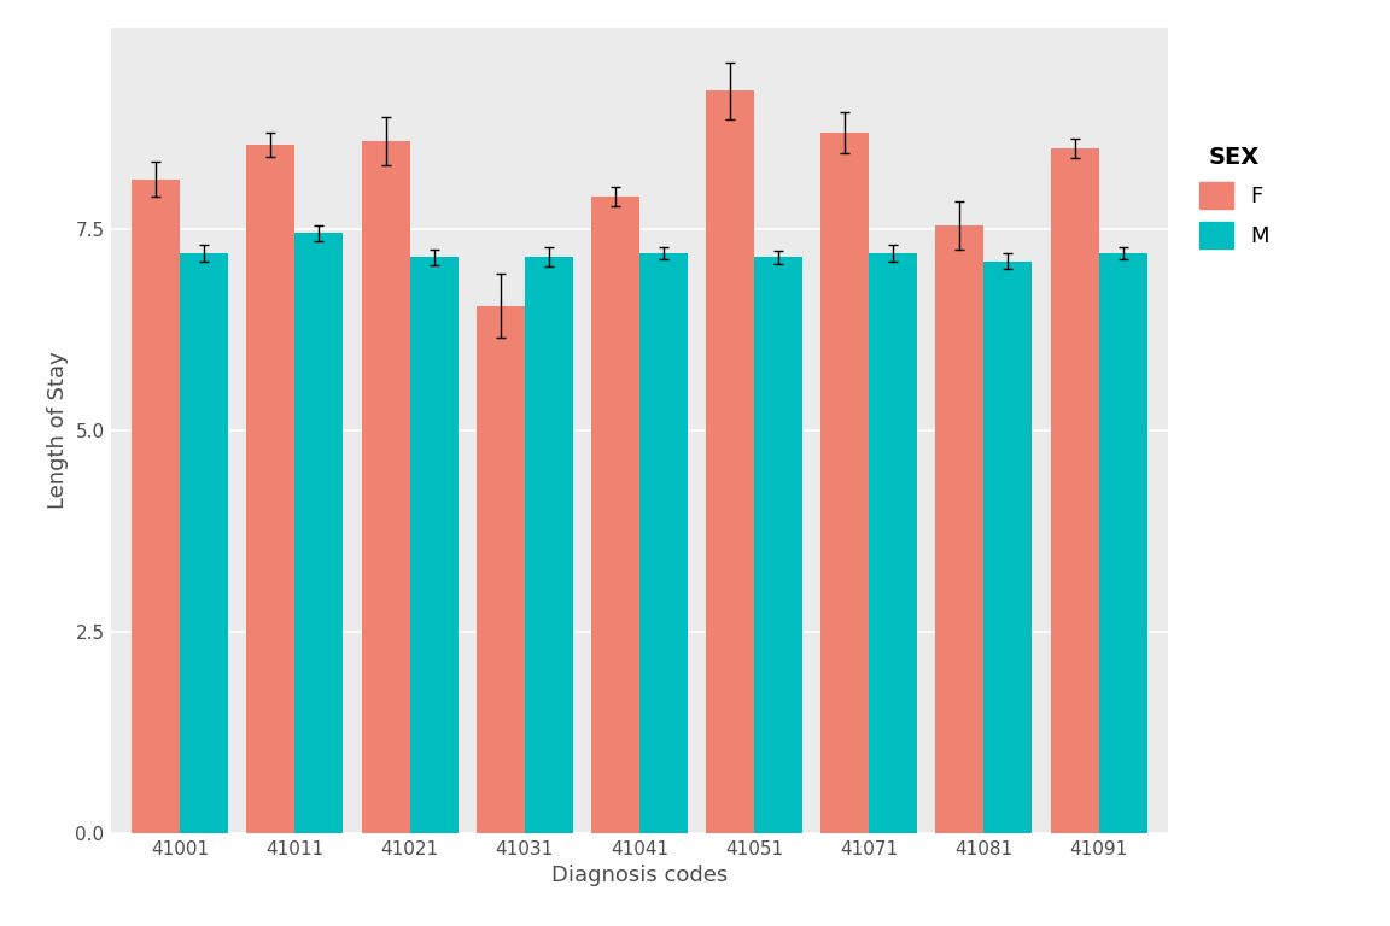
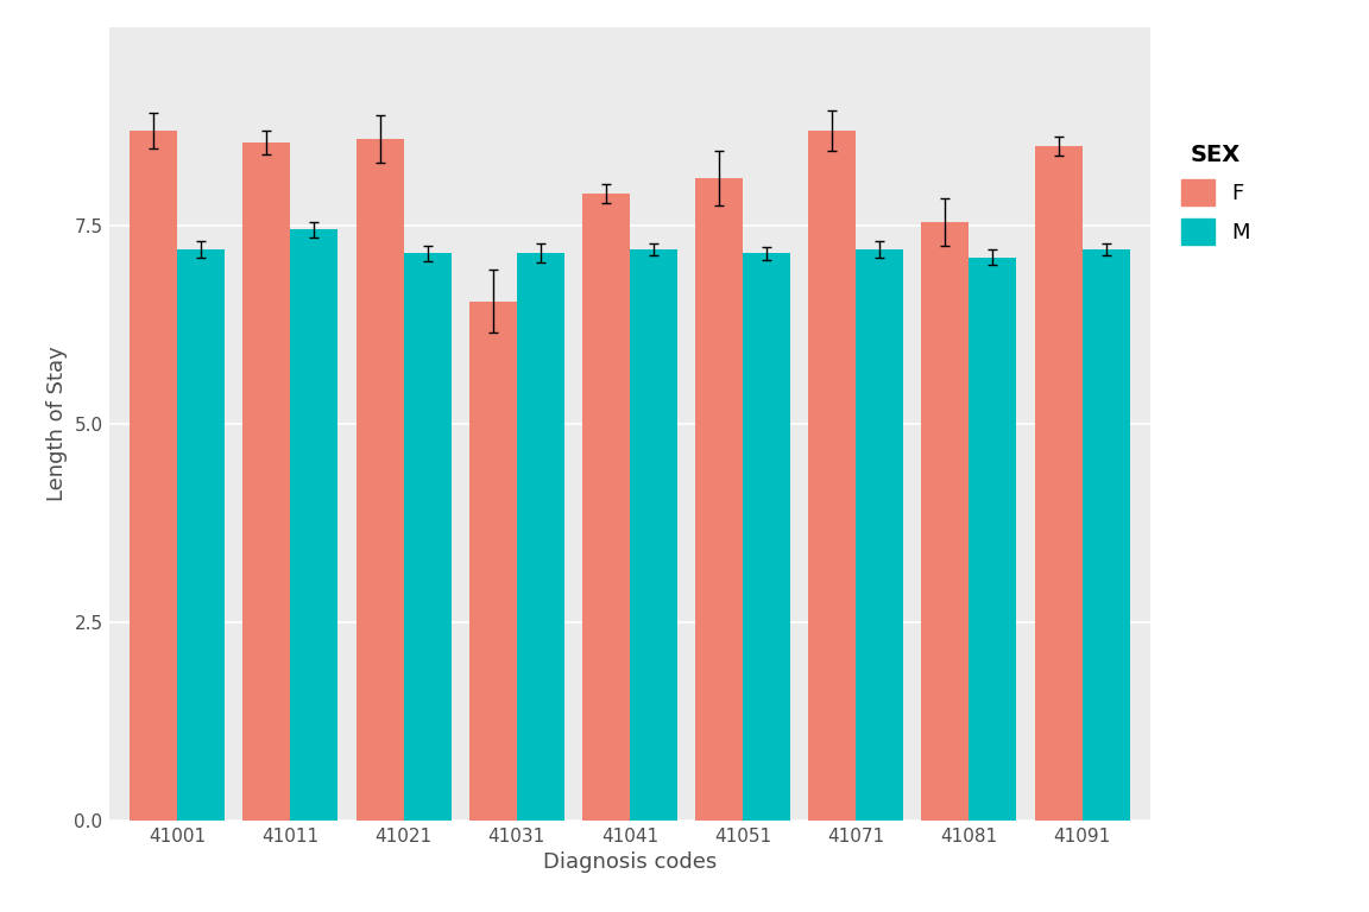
F/41001: 8.12 -> 8.70
F/41051: 9.22 -> 8.10
